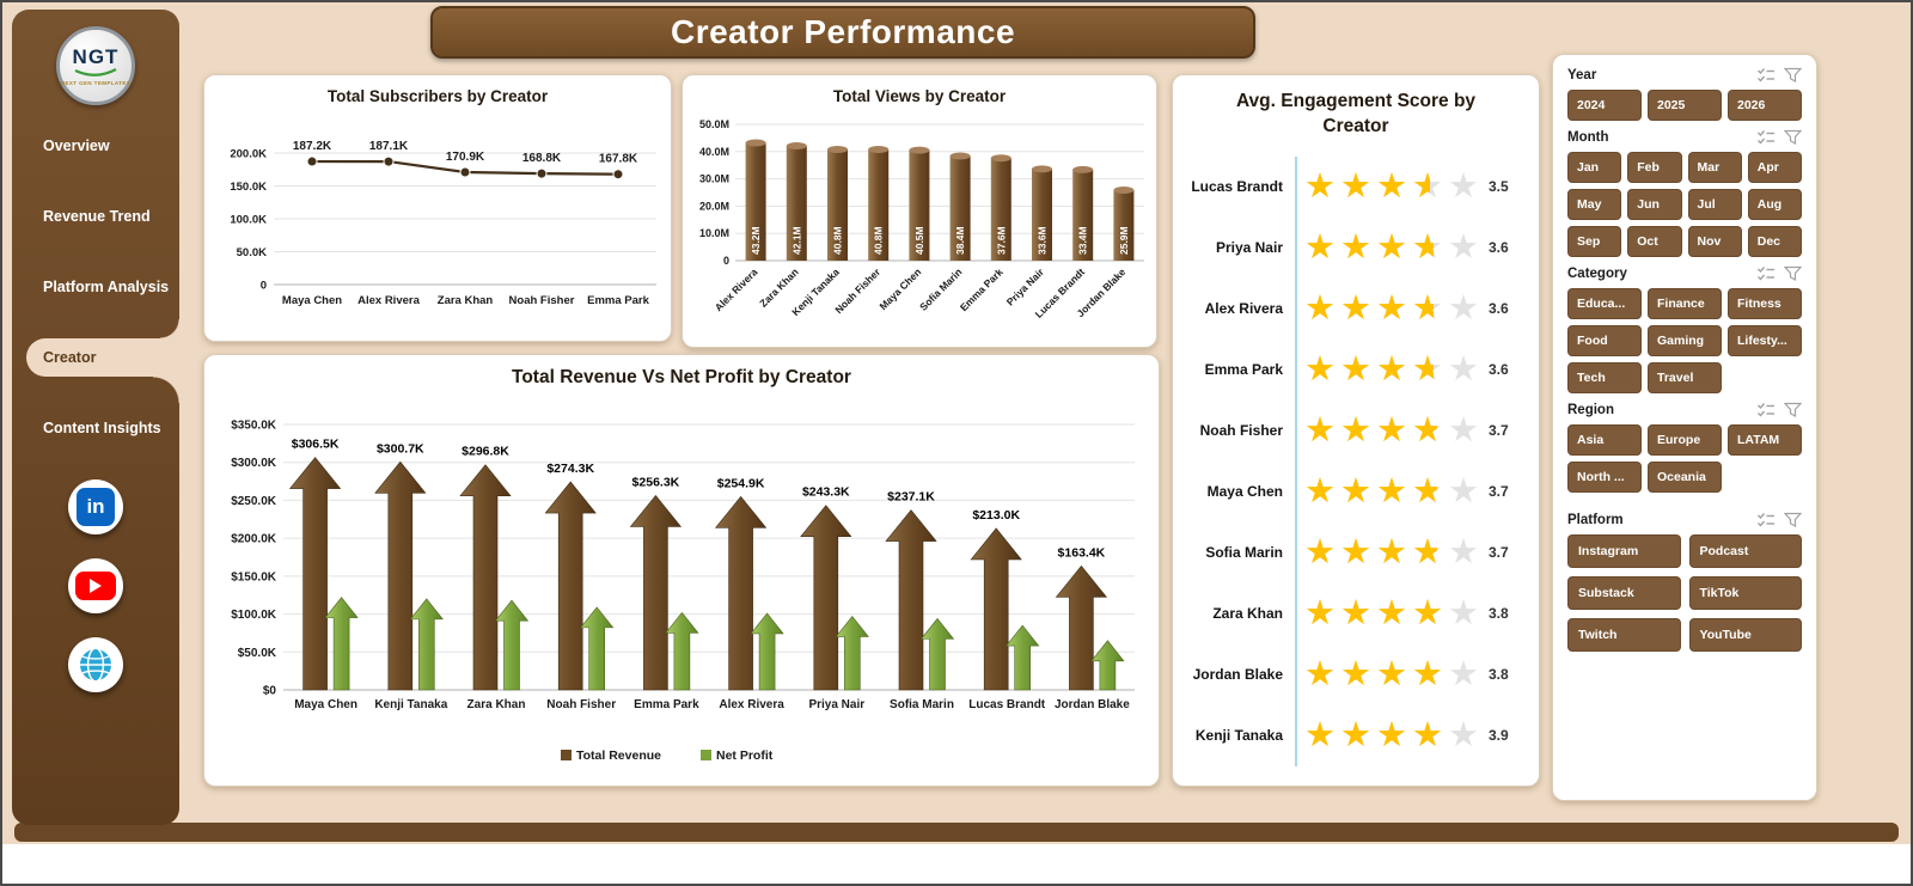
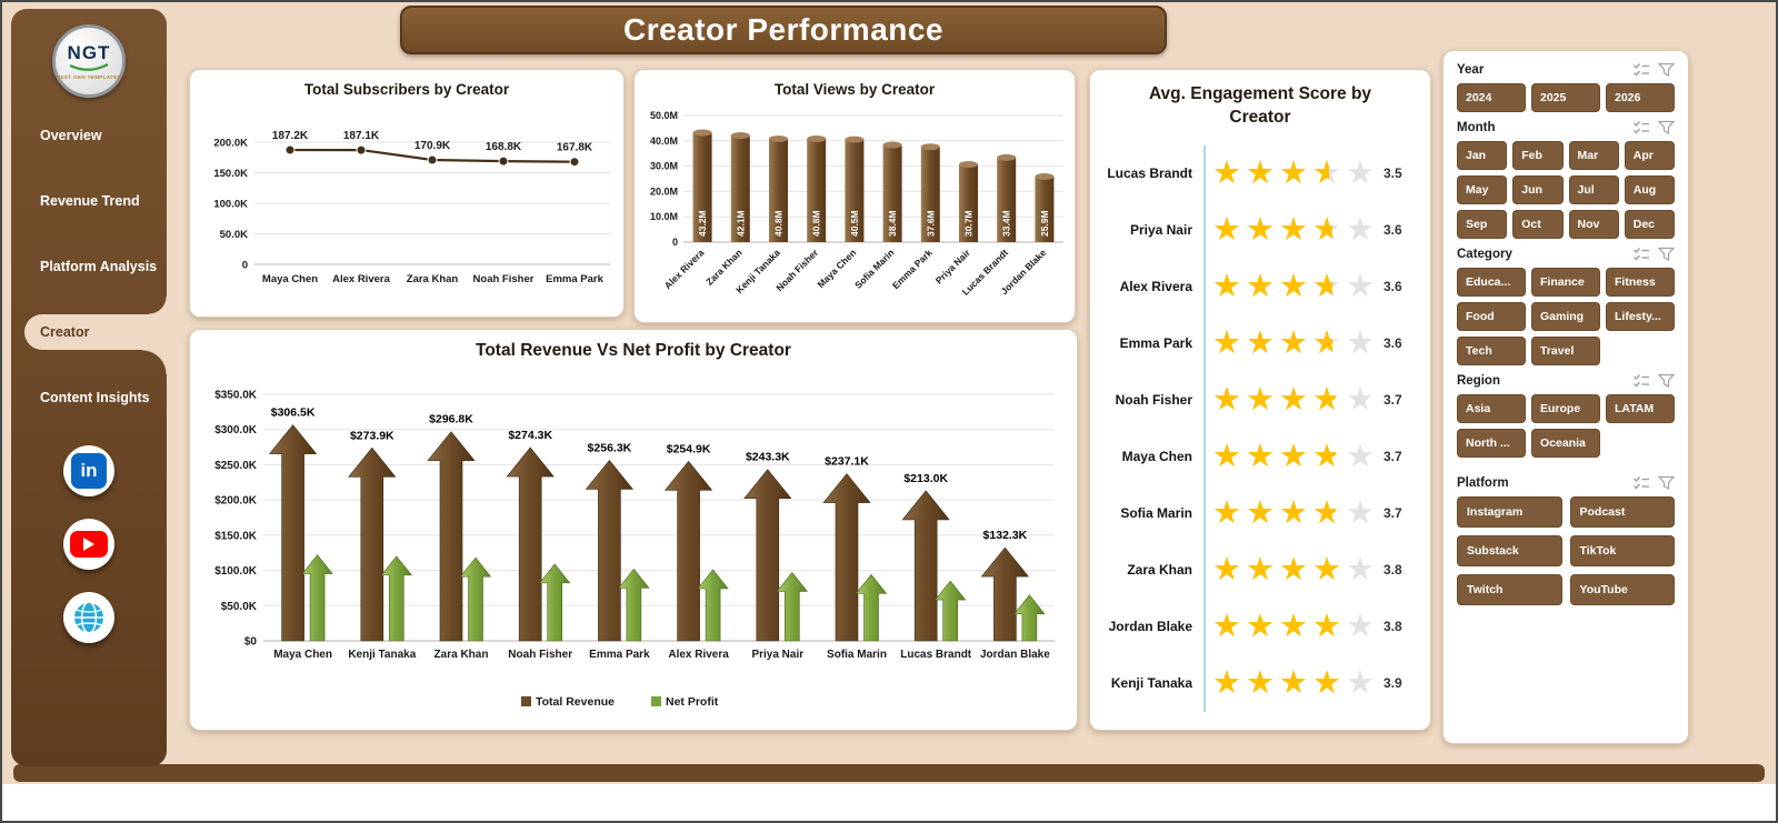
Total Views by Creator/Priya Nair: 33.6M -> 30.7M
Total Revenue Vs Net Profit by Creator/Total Revenue/Kenji Tanaka: $300.7K -> $273.9K
Total Revenue Vs Net Profit by Creator/Total Revenue/Jordan Blake: $163.4K -> $132.3K
